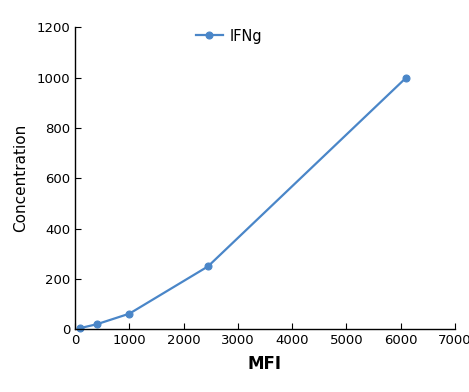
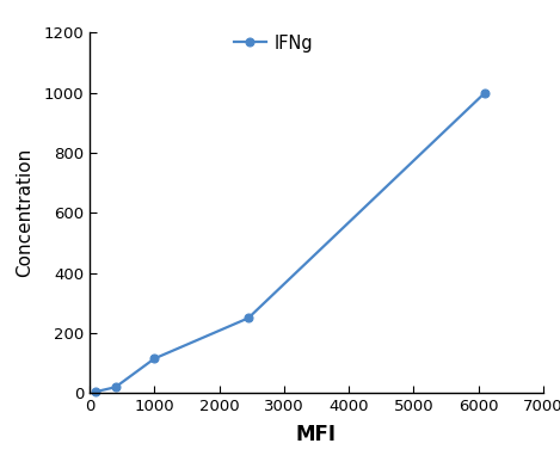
1000: 62 -> 115
